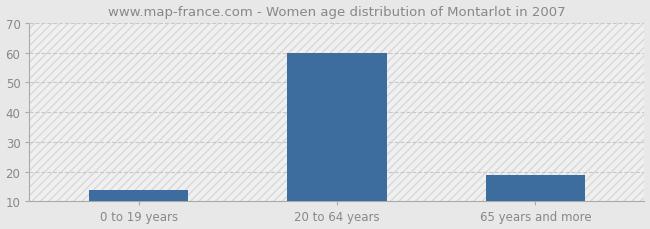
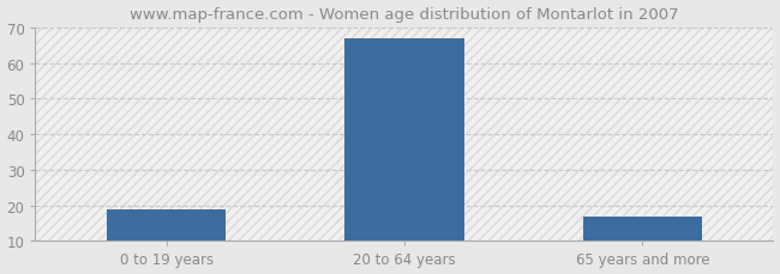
0 to 19 years: 14 -> 19
20 to 64 years: 60 -> 67
65 years and more: 19 -> 17
